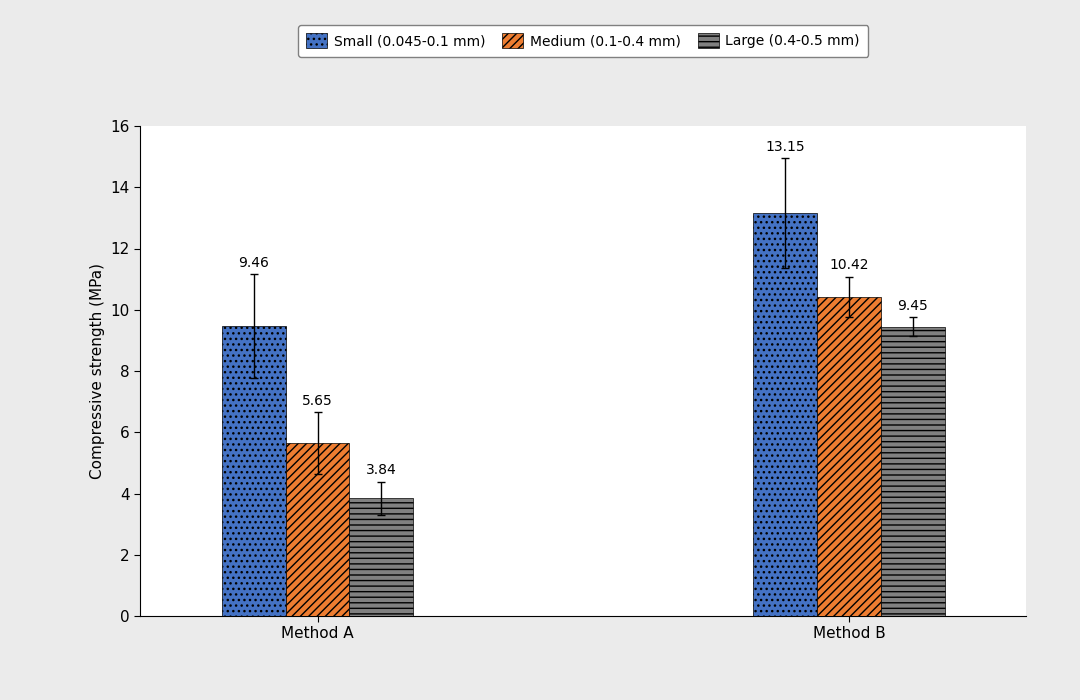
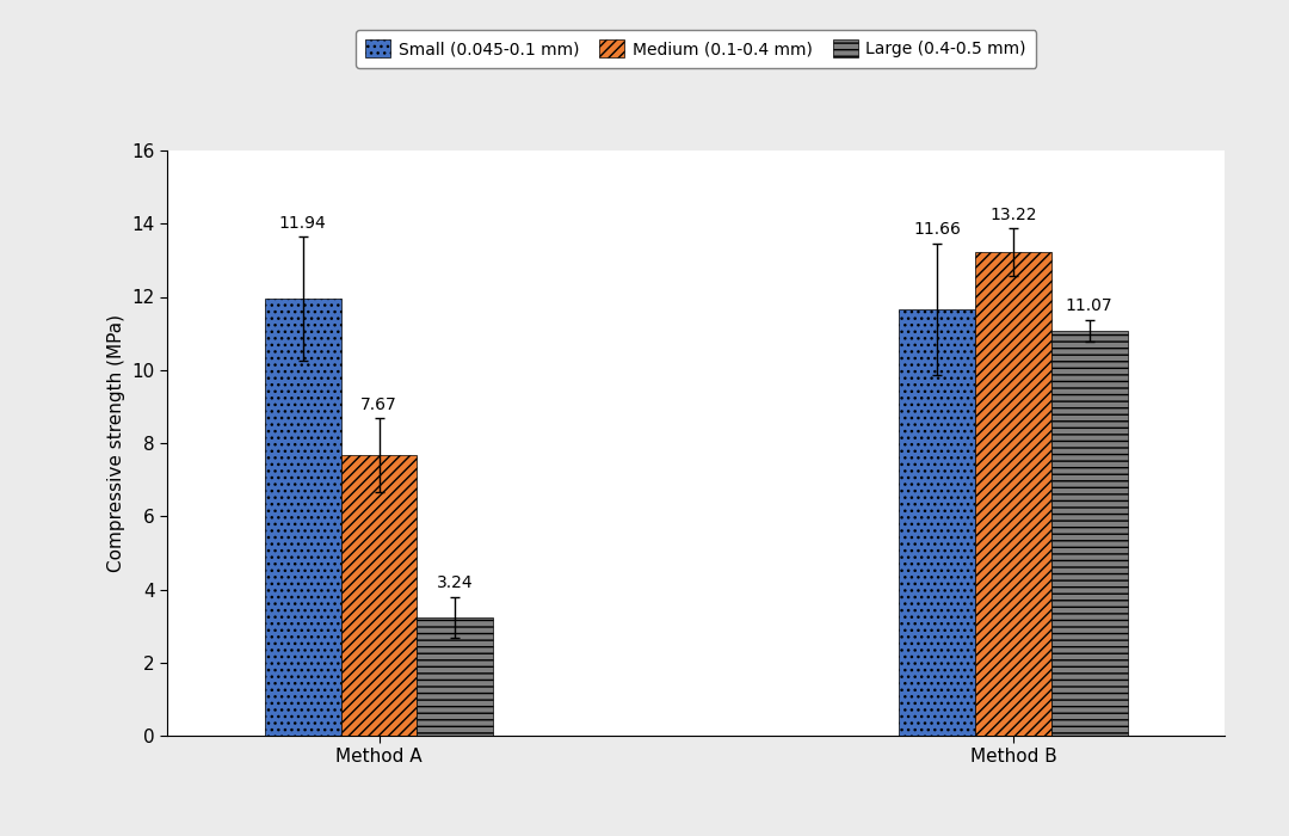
Small (0.045-0.1 mm)/Method A: 9.46 -> 11.94
Medium (0.1-0.4 mm)/Method A: 5.65 -> 7.67
Large (0.4-0.5 mm)/Method A: 3.84 -> 3.24
Small (0.045-0.1 mm)/Method B: 13.15 -> 11.66
Medium (0.1-0.4 mm)/Method B: 10.42 -> 13.22
Large (0.4-0.5 mm)/Method B: 9.45 -> 11.07
